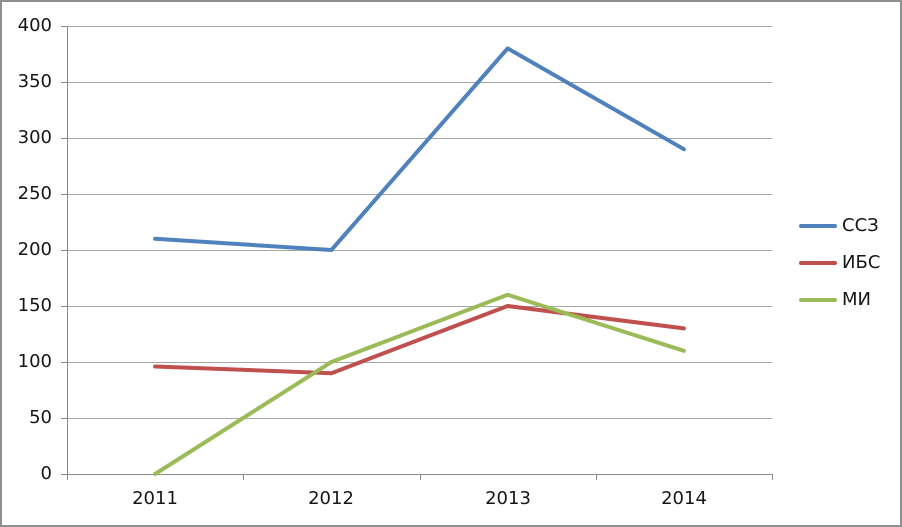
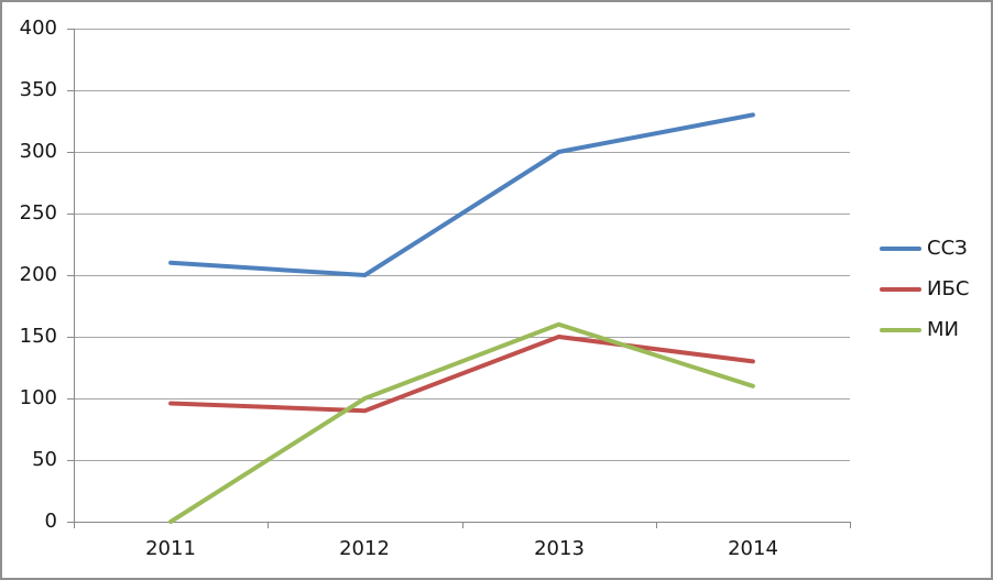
ССЗ/2013: 380 -> 300
ССЗ/2014: 290 -> 330
